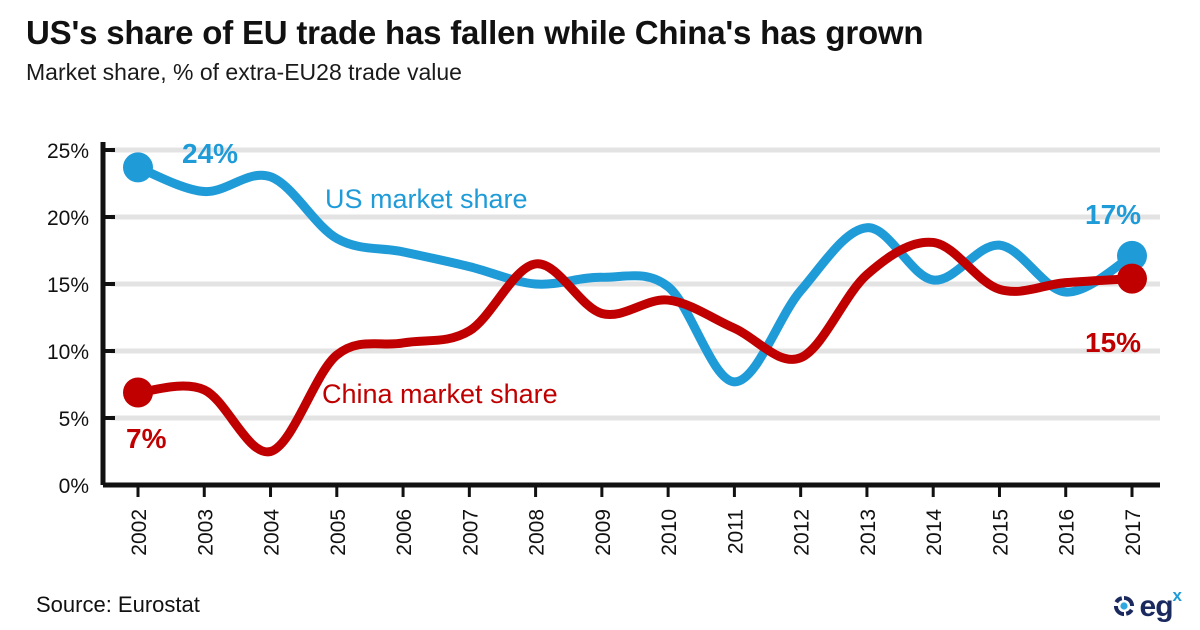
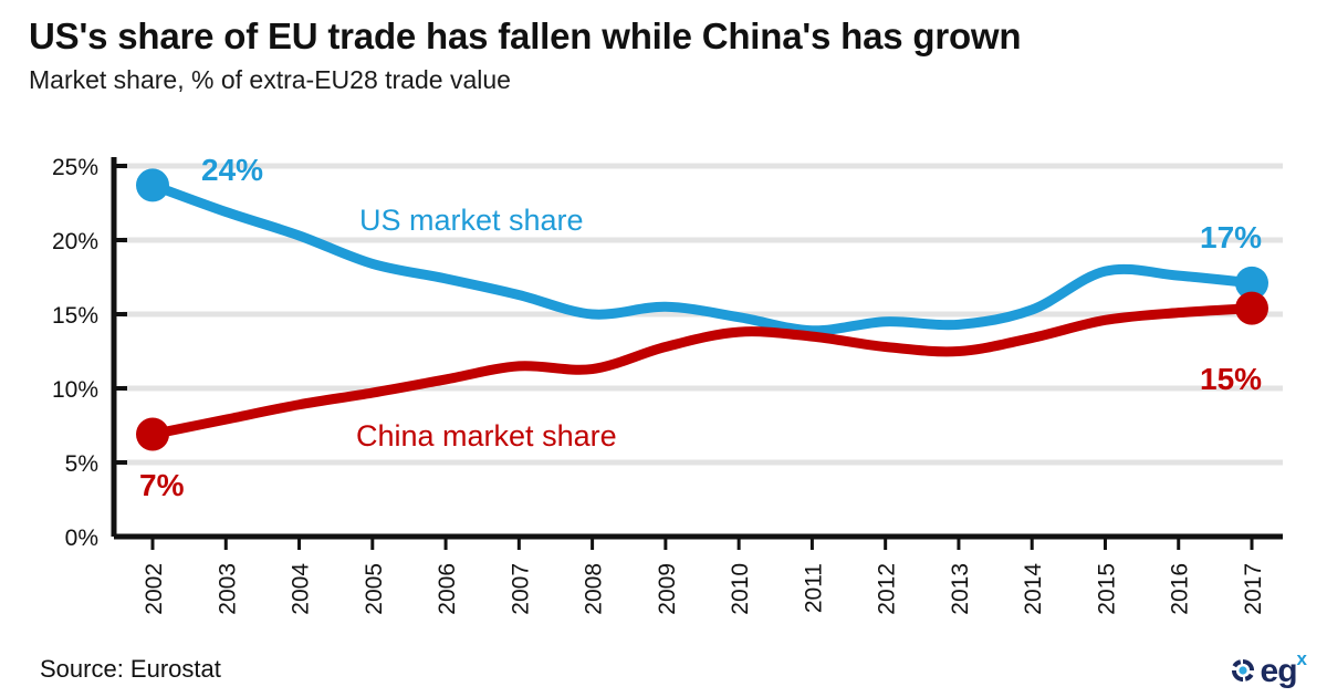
China market share/2003: 7.1% -> 7.9%
US market share/2004: 23.0% -> 20.3%
China market share/2004: 2.5% -> 8.9%
China market share/2008: 16.5% -> 11.3%
US market share/2011: 7.7% -> 13.9%
China market share/2011: 11.7% -> 13.5%
China market share/2012: 9.5% -> 12.8%
US market share/2013: 19.2% -> 14.3%
China market share/2013: 15.7% -> 12.5%
China market share/2014: 18.1% -> 13.4%
US market share/2016: 14.4% -> 17.6%
